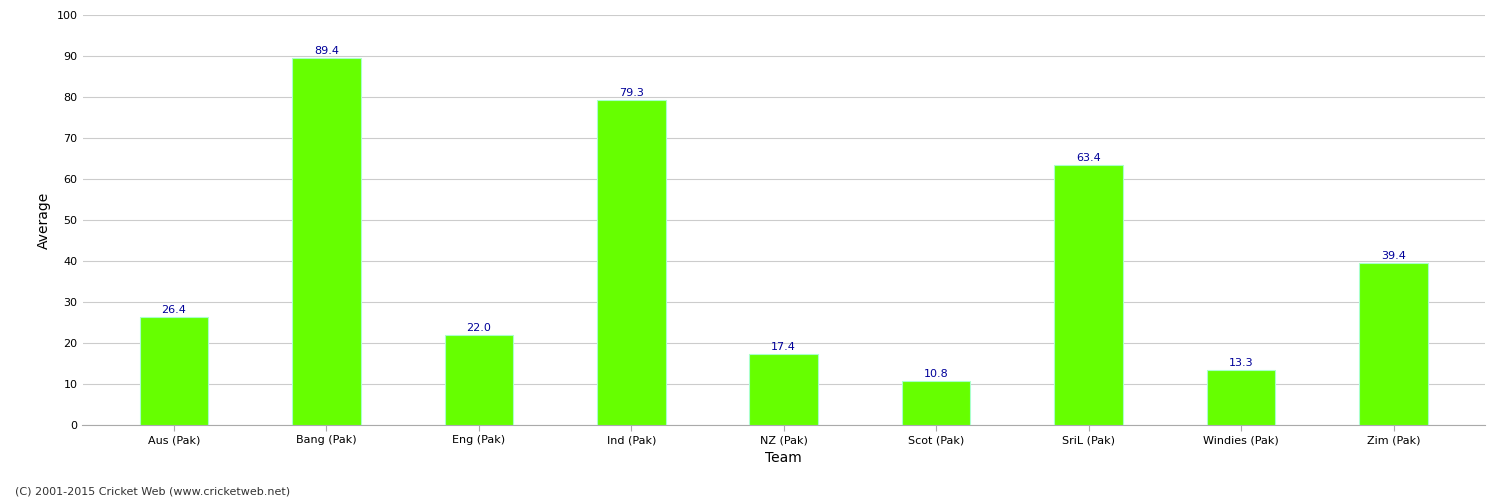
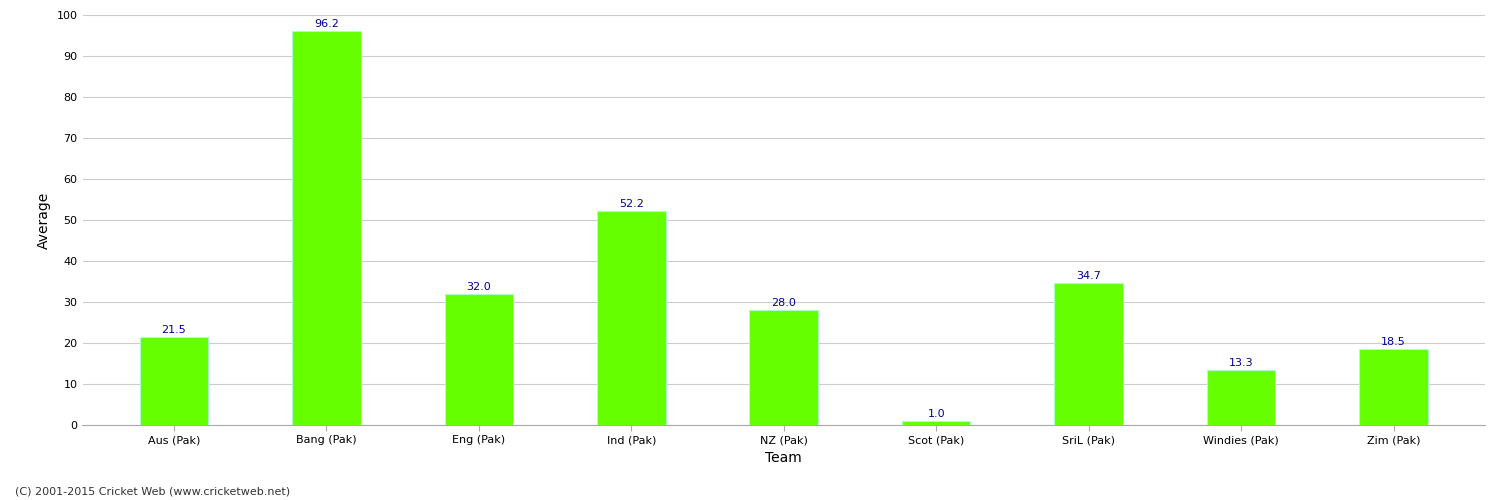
Aus (Pak): 26.4 -> 21.5
Bang (Pak): 89.4 -> 96.2
Eng (Pak): 22.0 -> 32.0
Ind (Pak): 79.3 -> 52.2
NZ (Pak): 17.4 -> 28.0
Scot (Pak): 10.8 -> 1.0
SriL (Pak): 63.4 -> 34.7
Zim (Pak): 39.4 -> 18.5
